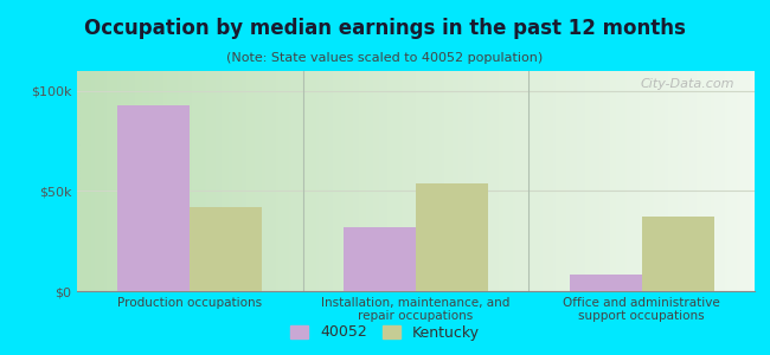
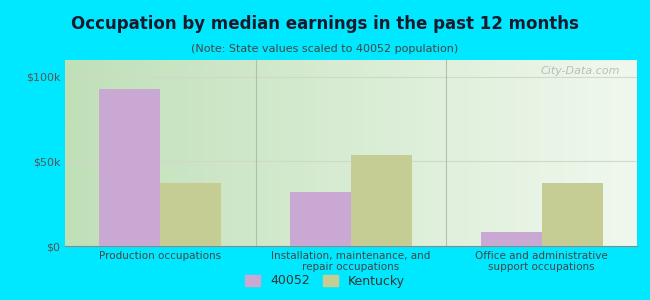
Kentucky/Production occupations: $42k -> $37k
